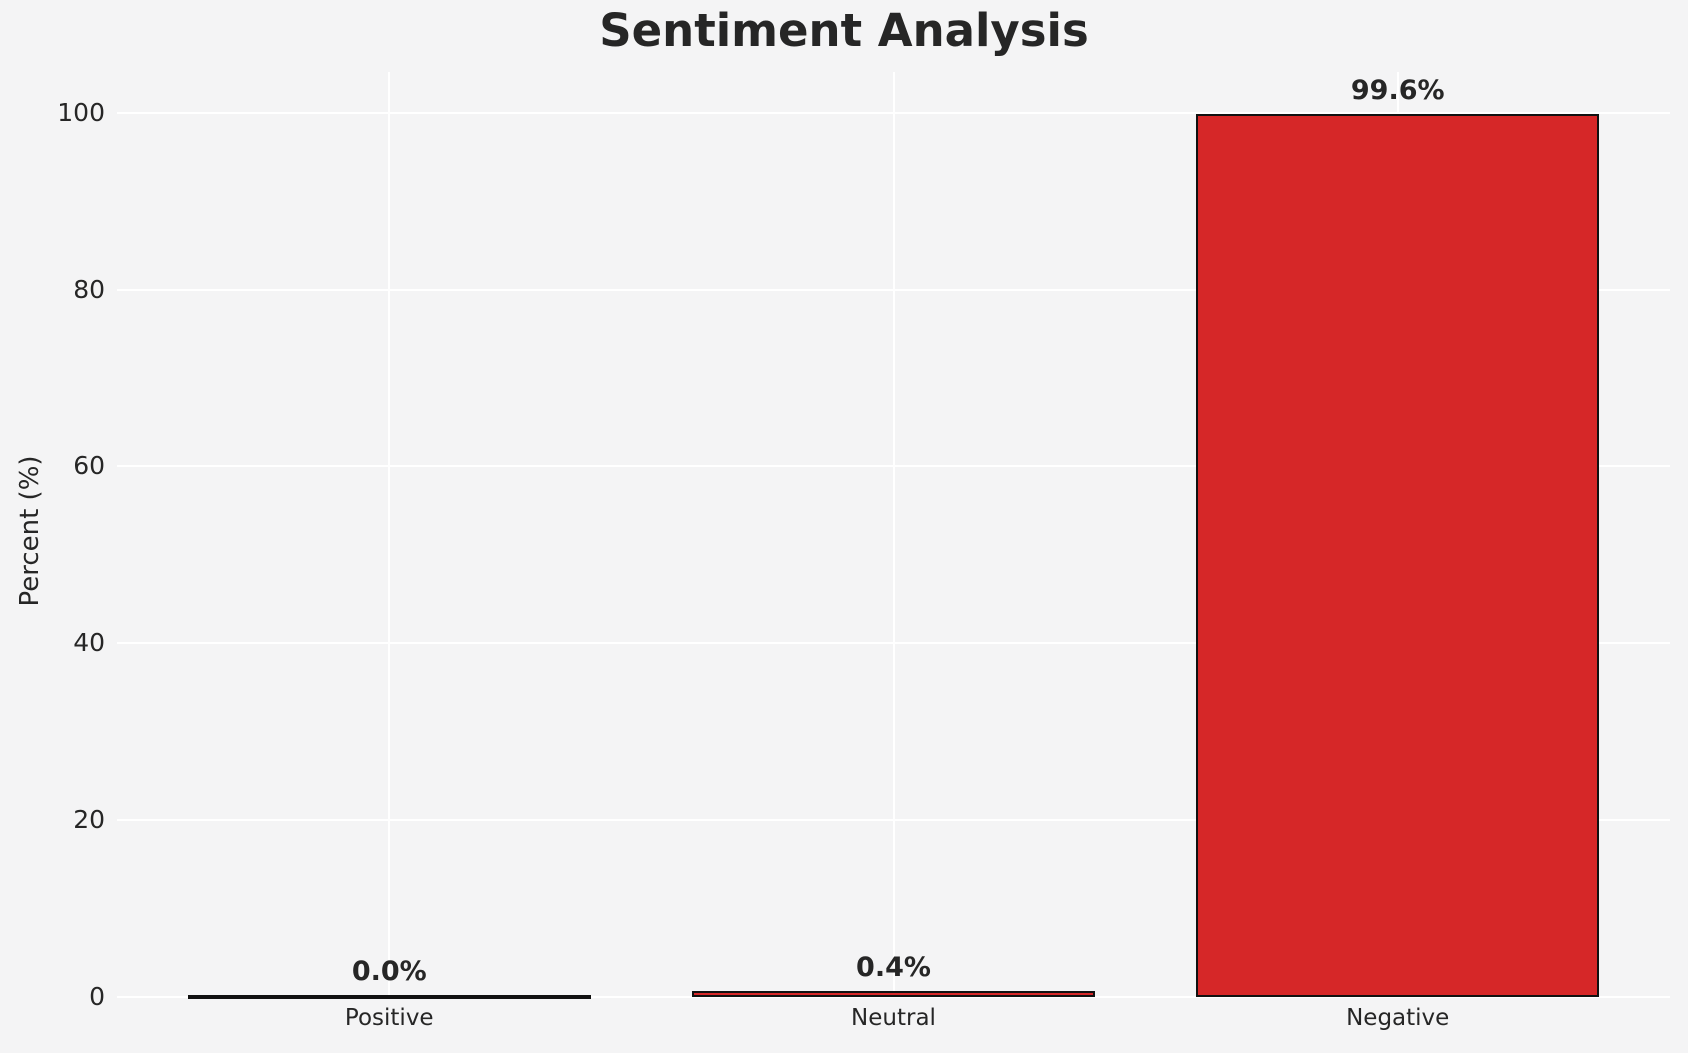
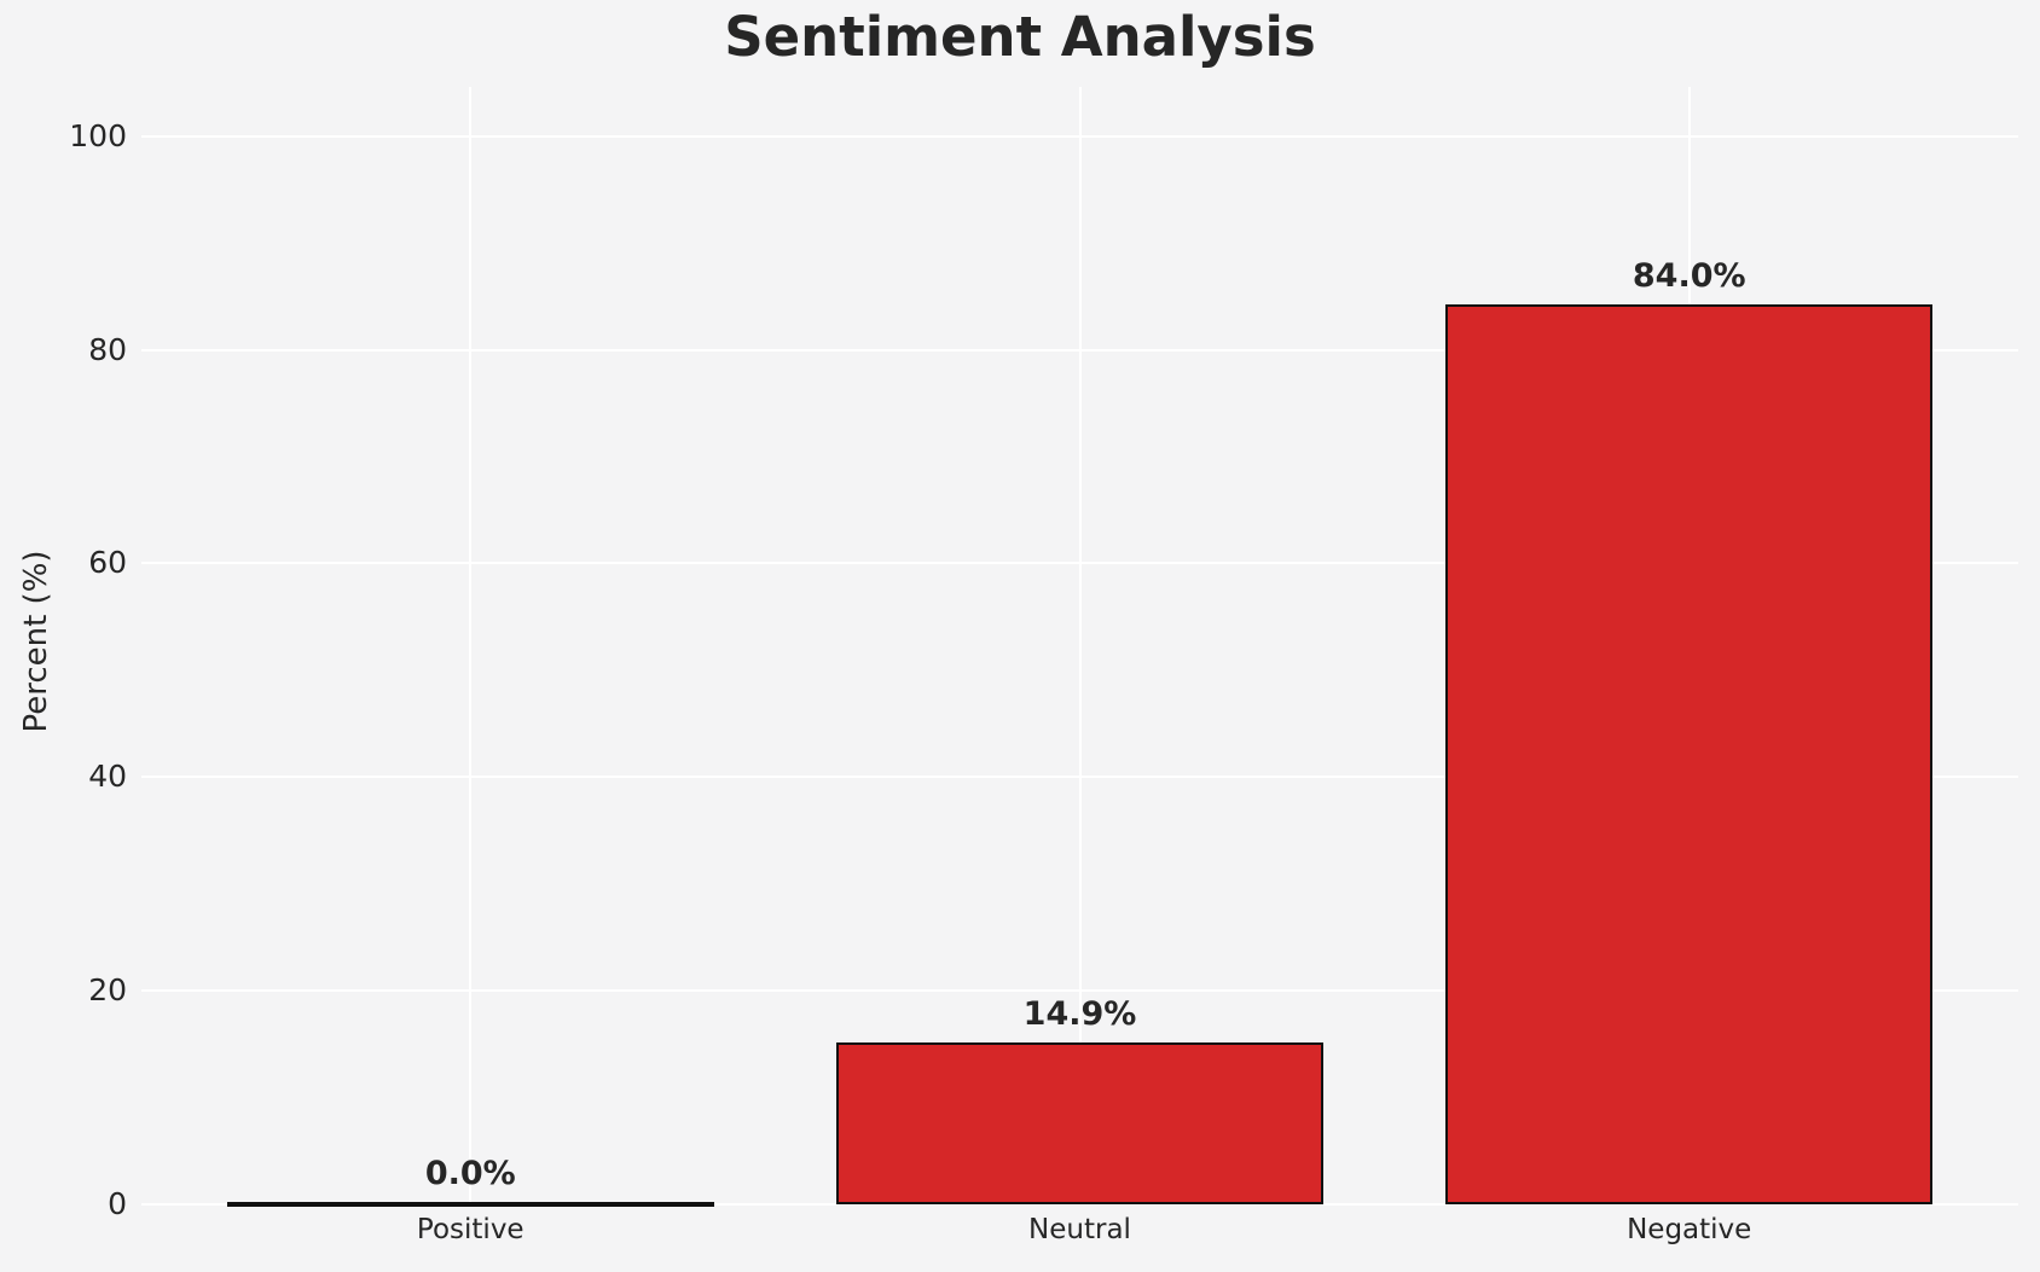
Neutral: 0.4% -> 14.9%
Negative: 99.6% -> 84.0%
